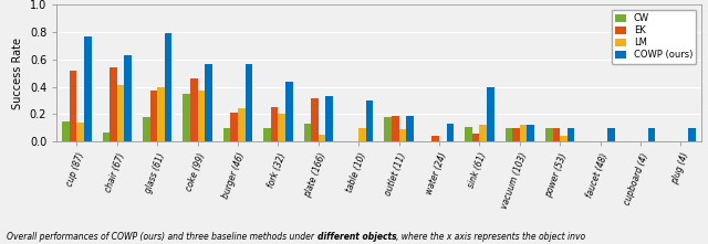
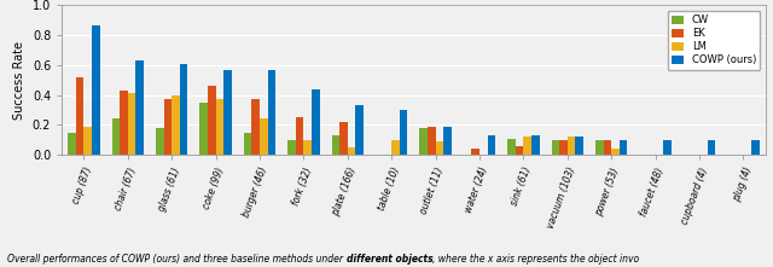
LM/cup (87): 0.14 -> 0.19
COWP (ours)/cup (87): 0.77 -> 0.87
CW/chair (67): 0.07 -> 0.24
EK/chair (67): 0.54 -> 0.43
COWP (ours)/glass (61): 0.79 -> 0.61
CW/burger (46): 0.10 -> 0.15
EK/burger (46): 0.21 -> 0.37
LM/fork (32): 0.20 -> 0.10
EK/plate (166): 0.32 -> 0.22
COWP (ours)/sink (61): 0.40 -> 0.13
